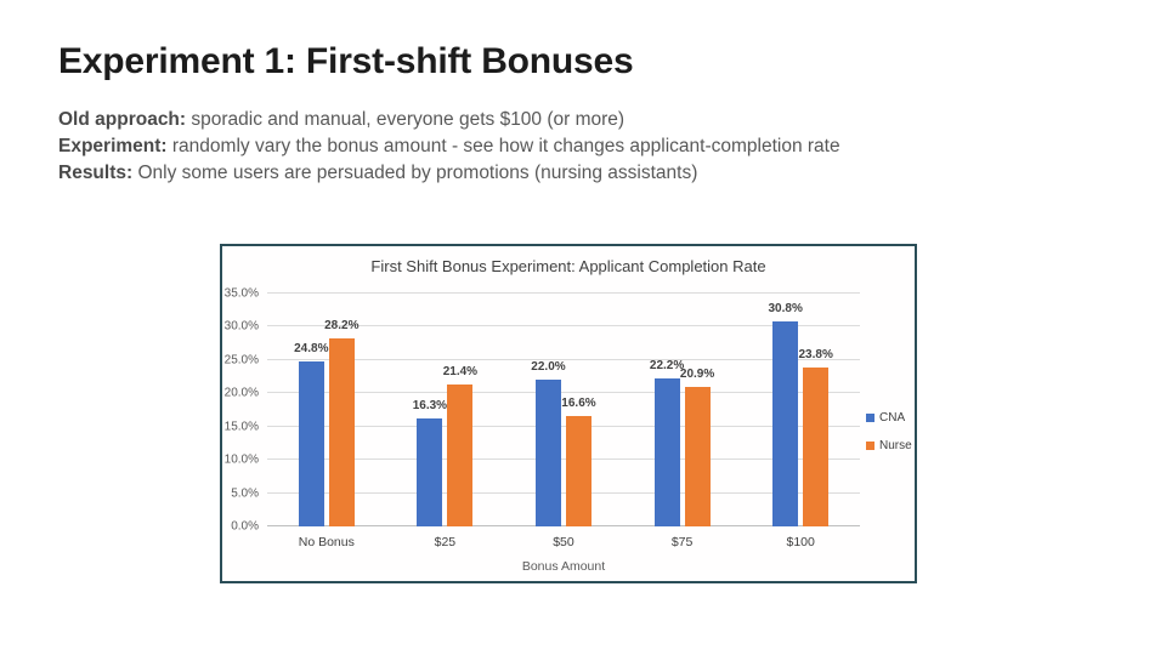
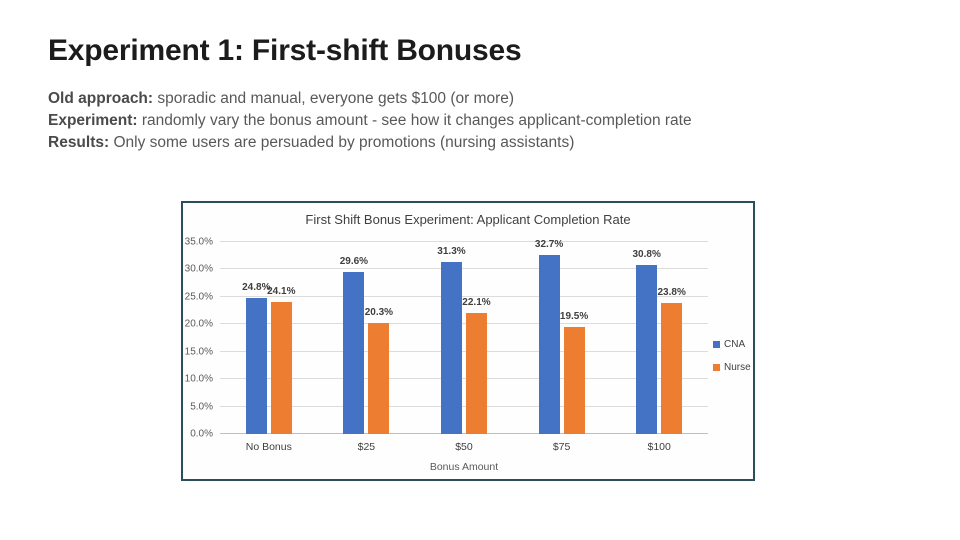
Nurse/No Bonus: 28.2% -> 24.1%
CNA/$25: 16.3% -> 29.6%
Nurse/$25: 21.4% -> 20.3%
CNA/$50: 22.0% -> 31.3%
Nurse/$50: 16.6% -> 22.1%
CNA/$75: 22.2% -> 32.7%
Nurse/$75: 20.9% -> 19.5%
